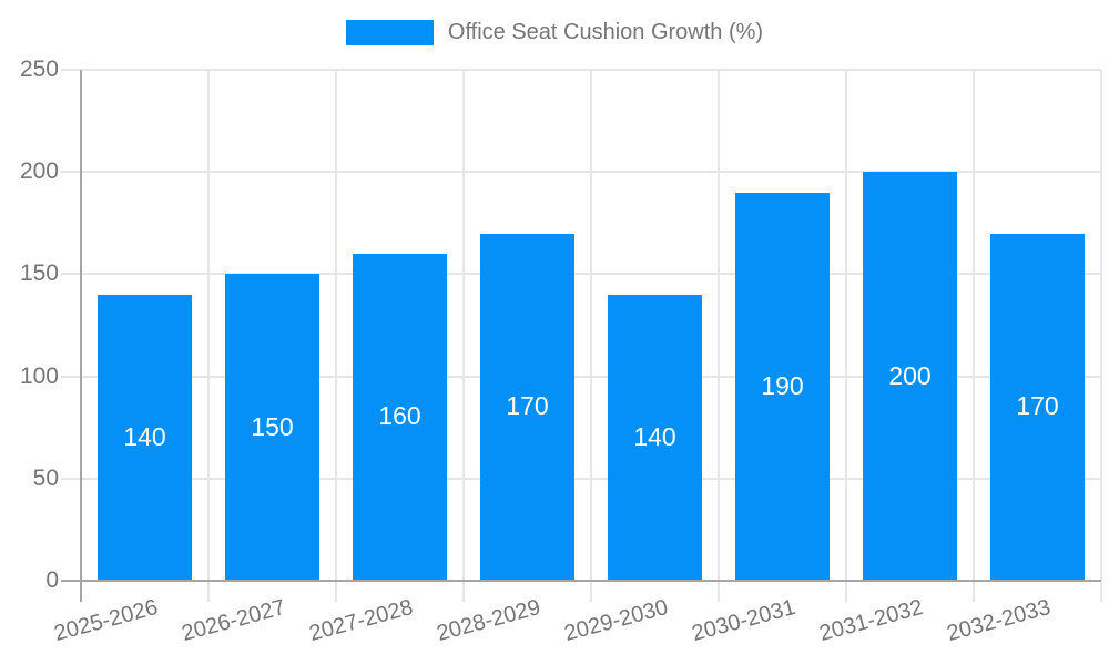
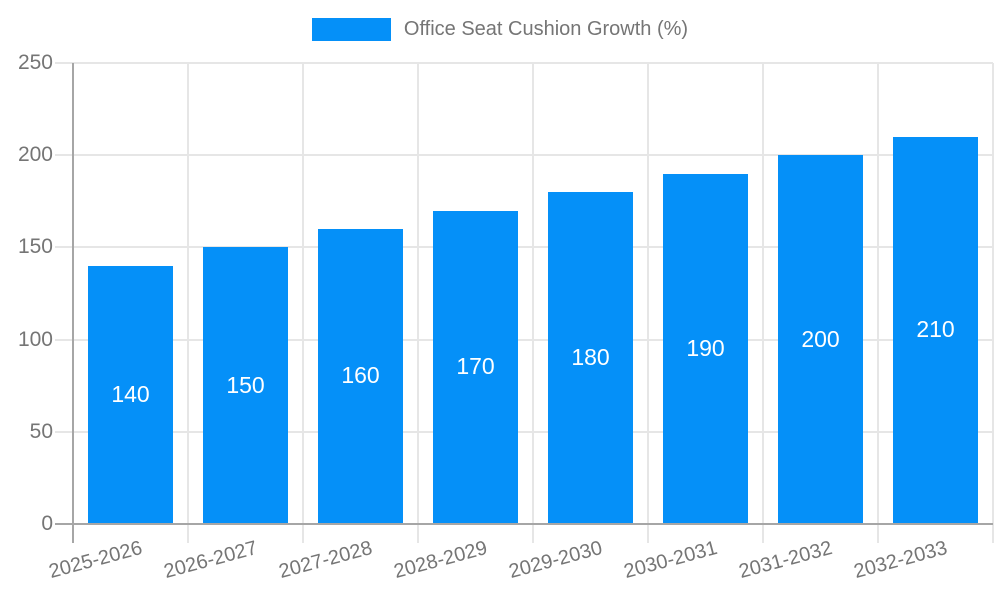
2029-2030: 140 -> 180
2032-2033: 170 -> 210
